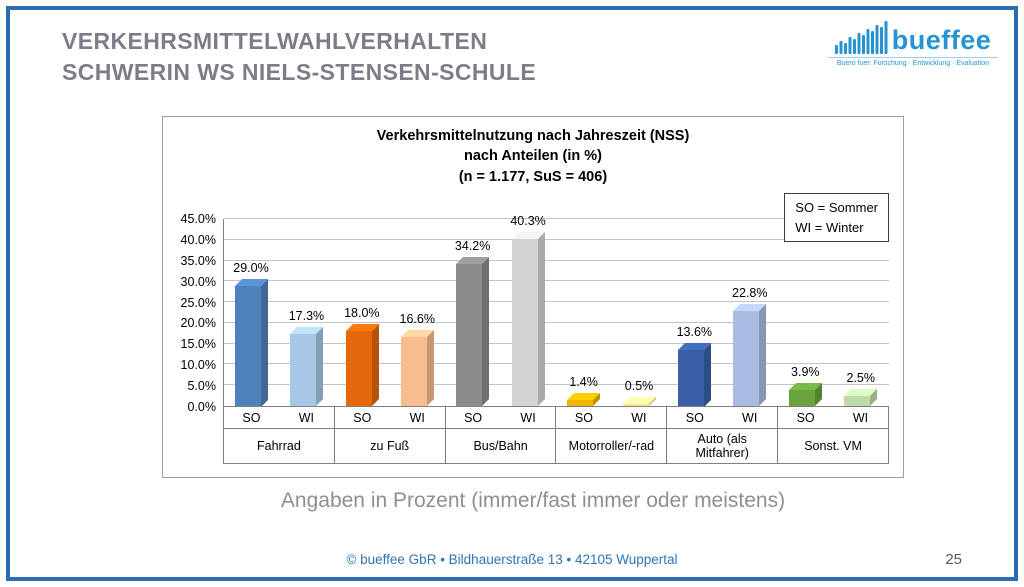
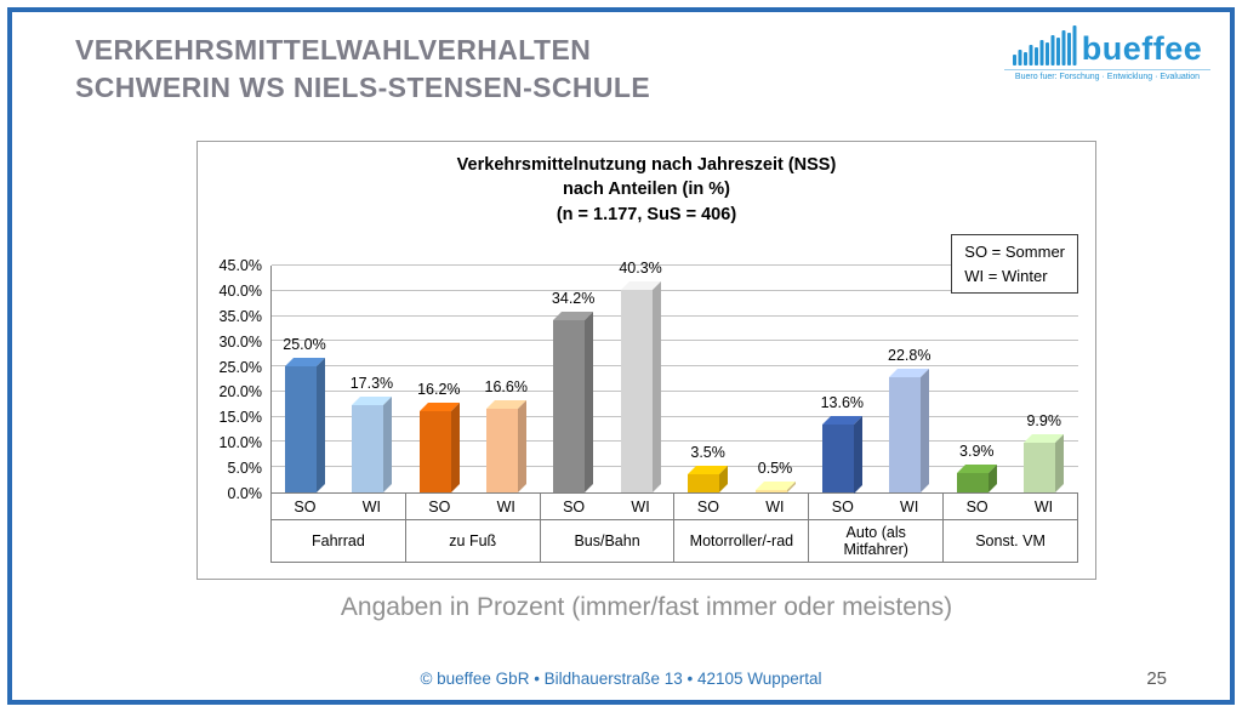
SO/Fahrrad: 29.0% -> 25.0%
SO/zu Fuß: 18.0% -> 16.2%
SO/Motorroller/-rad: 1.4% -> 3.5%
WI/Sonst. VM: 2.5% -> 9.9%
